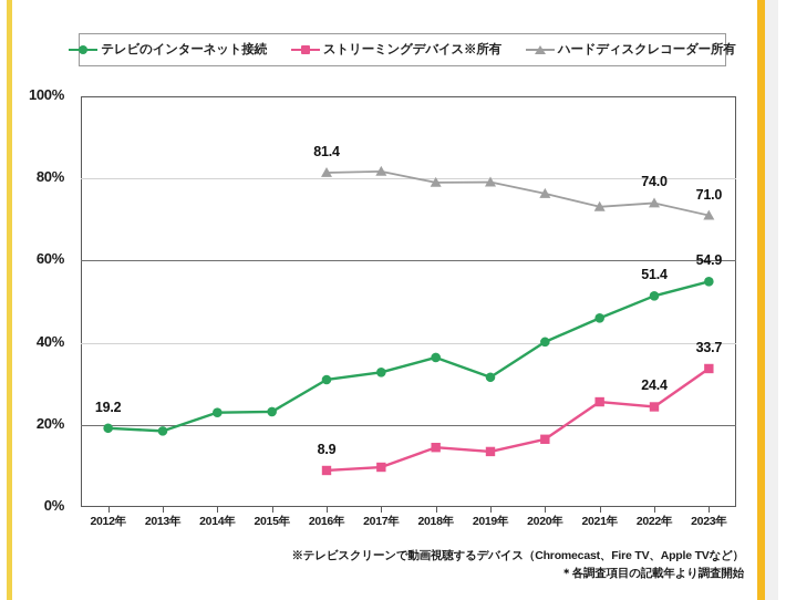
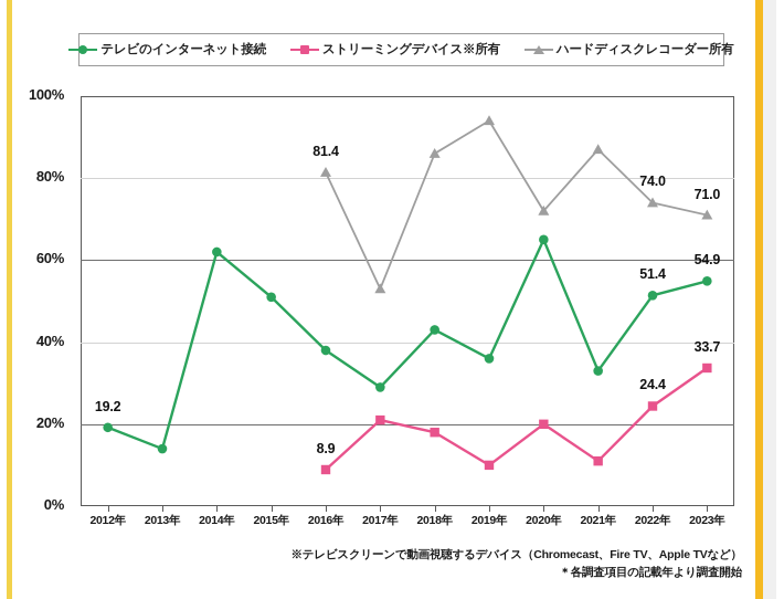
テレビのインターネット接続/2013年: 18% -> 14%
テレビのインターネット接続/2014年: 23% -> 62%
テレビのインターネット接続/2015年: 23% -> 51%
テレビのインターネット接続/2016年: 31% -> 38%
テレビのインターネット接続/2017年: 33% -> 29%
ストリーミングデバイス※所有/2017年: 10% -> 21%
ハードディスクレコーダー所有/2017年: 82% -> 53%
テレビのインターネット接続/2018年: 36% -> 43%
ストリーミングデバイス※所有/2018年: 14% -> 18%
ハードディスクレコーダー所有/2018年: 79% -> 86%
テレビのインターネット接続/2019年: 32% -> 36%
ストリーミングデバイス※所有/2019年: 14% -> 10%
ハードディスクレコーダー所有/2019年: 79% -> 94%
テレビのインターネット接続/2020年: 40% -> 65%
ストリーミングデバイス※所有/2020年: 16% -> 20%
ハードディスクレコーダー所有/2020年: 76% -> 72%
テレビのインターネット接続/2021年: 46% -> 33%
ストリーミングデバイス※所有/2021年: 26% -> 11%
ハードディスクレコーダー所有/2021年: 73% -> 87%
